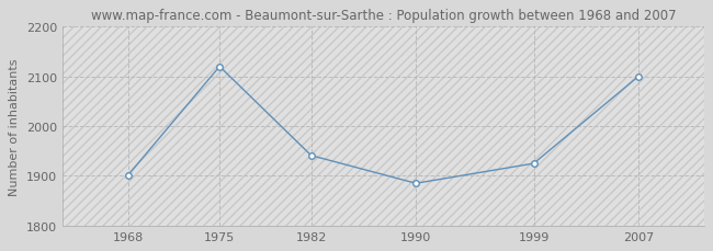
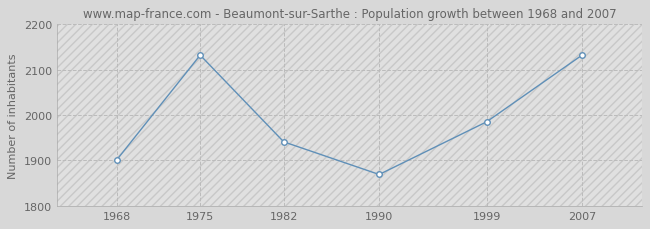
1975: 2120 -> 2132
1990: 1885 -> 1869
1999: 1925 -> 1985
2007: 2100 -> 2132
